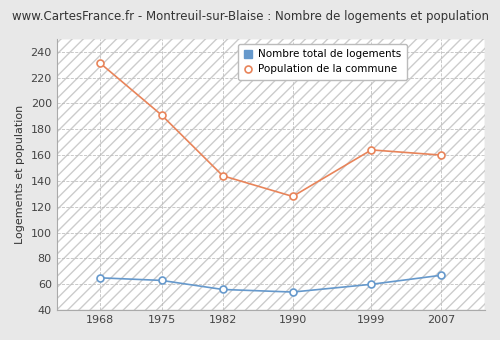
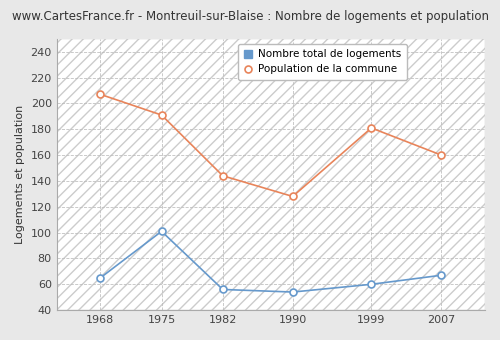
Population de la commune/1968: 231 -> 207
Nombre total de logements/1975: 63 -> 101
Population de la commune/1999: 164 -> 181
